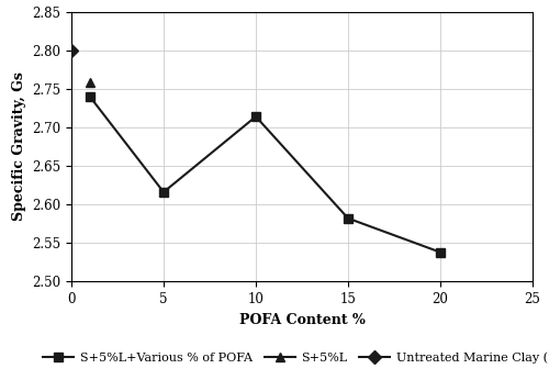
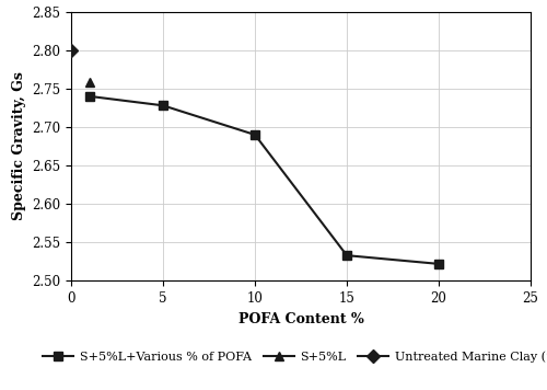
5: 2.616 -> 2.728
10: 2.714 -> 2.690
15: 2.582 -> 2.533
20: 2.538 -> 2.522
